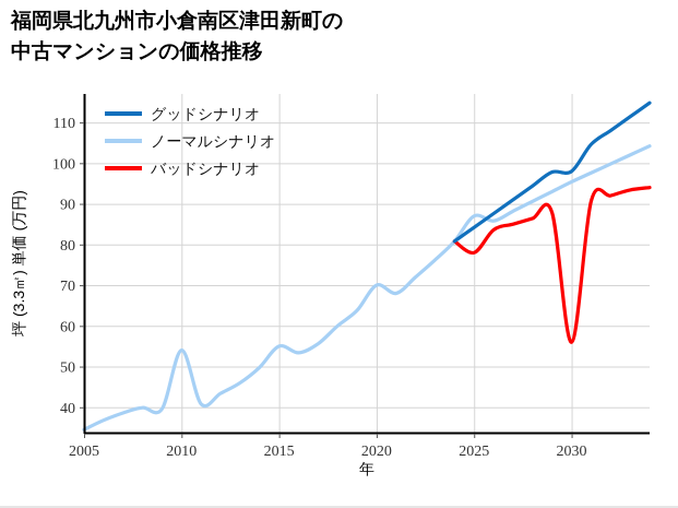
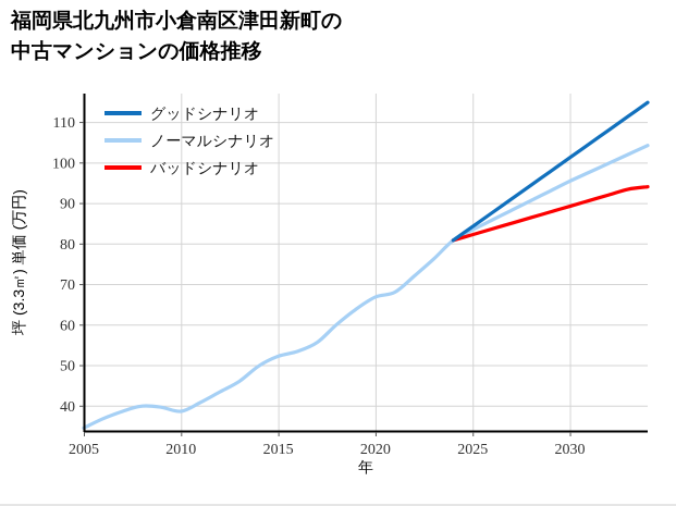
ノーマルシナリオ/2010: 54 -> 39
ノーマルシナリオ/2015: 55 -> 52
ノーマルシナリオ/2020: 70 -> 67
ノーマルシナリオ/2025: 87 -> 83
バッドシナリオ/2025: 78 -> 82
グッドシナリオ/2030: 98 -> 101
バッドシナリオ/2030: 56 -> 89
